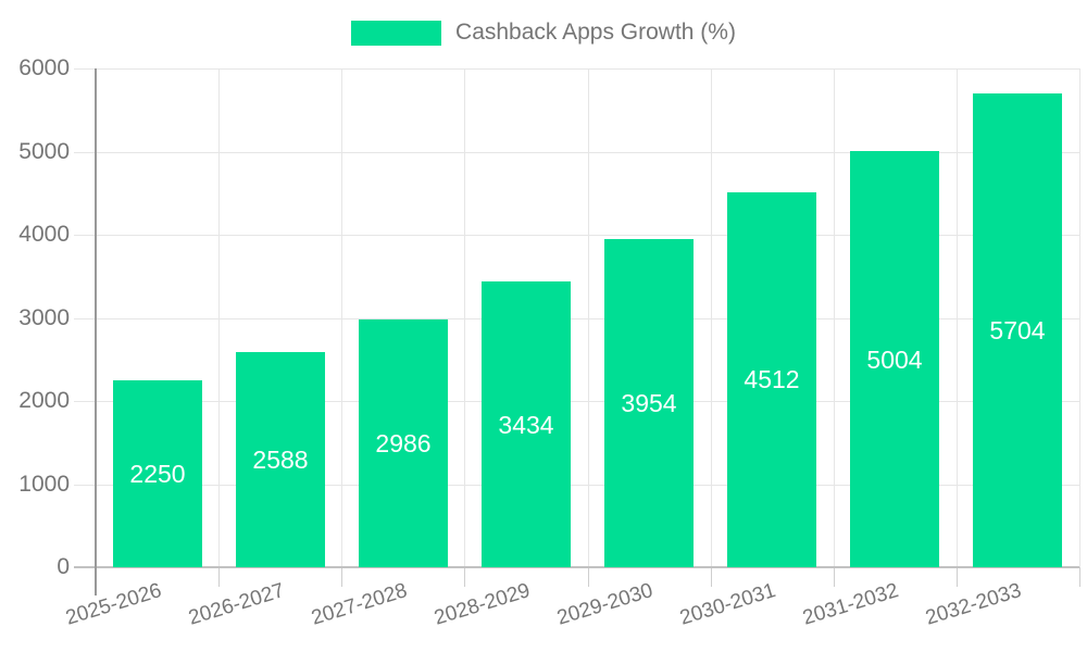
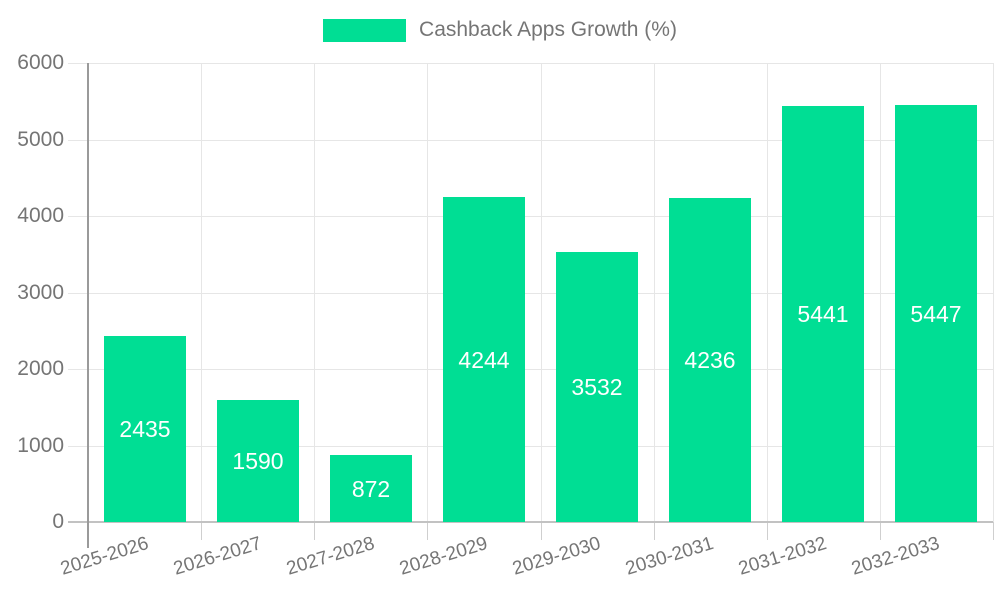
2025-2026: 2250 -> 2435
2026-2027: 2588 -> 1590
2027-2028: 2986 -> 872
2028-2029: 3434 -> 4244
2029-2030: 3954 -> 3532
2030-2031: 4512 -> 4236
2031-2032: 5004 -> 5441
2032-2033: 5704 -> 5447
